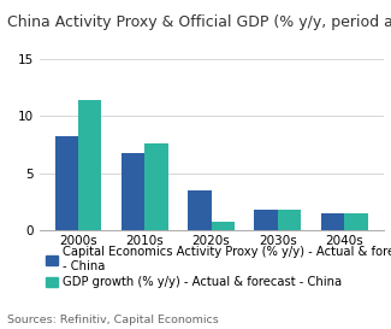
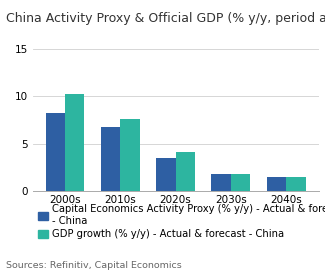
GDP growth (% y/y) - Actual & forecast - China/2000s: 11.4 -> 10.3
GDP growth (% y/y) - Actual & forecast - China/2020s: 0.8 -> 4.1
